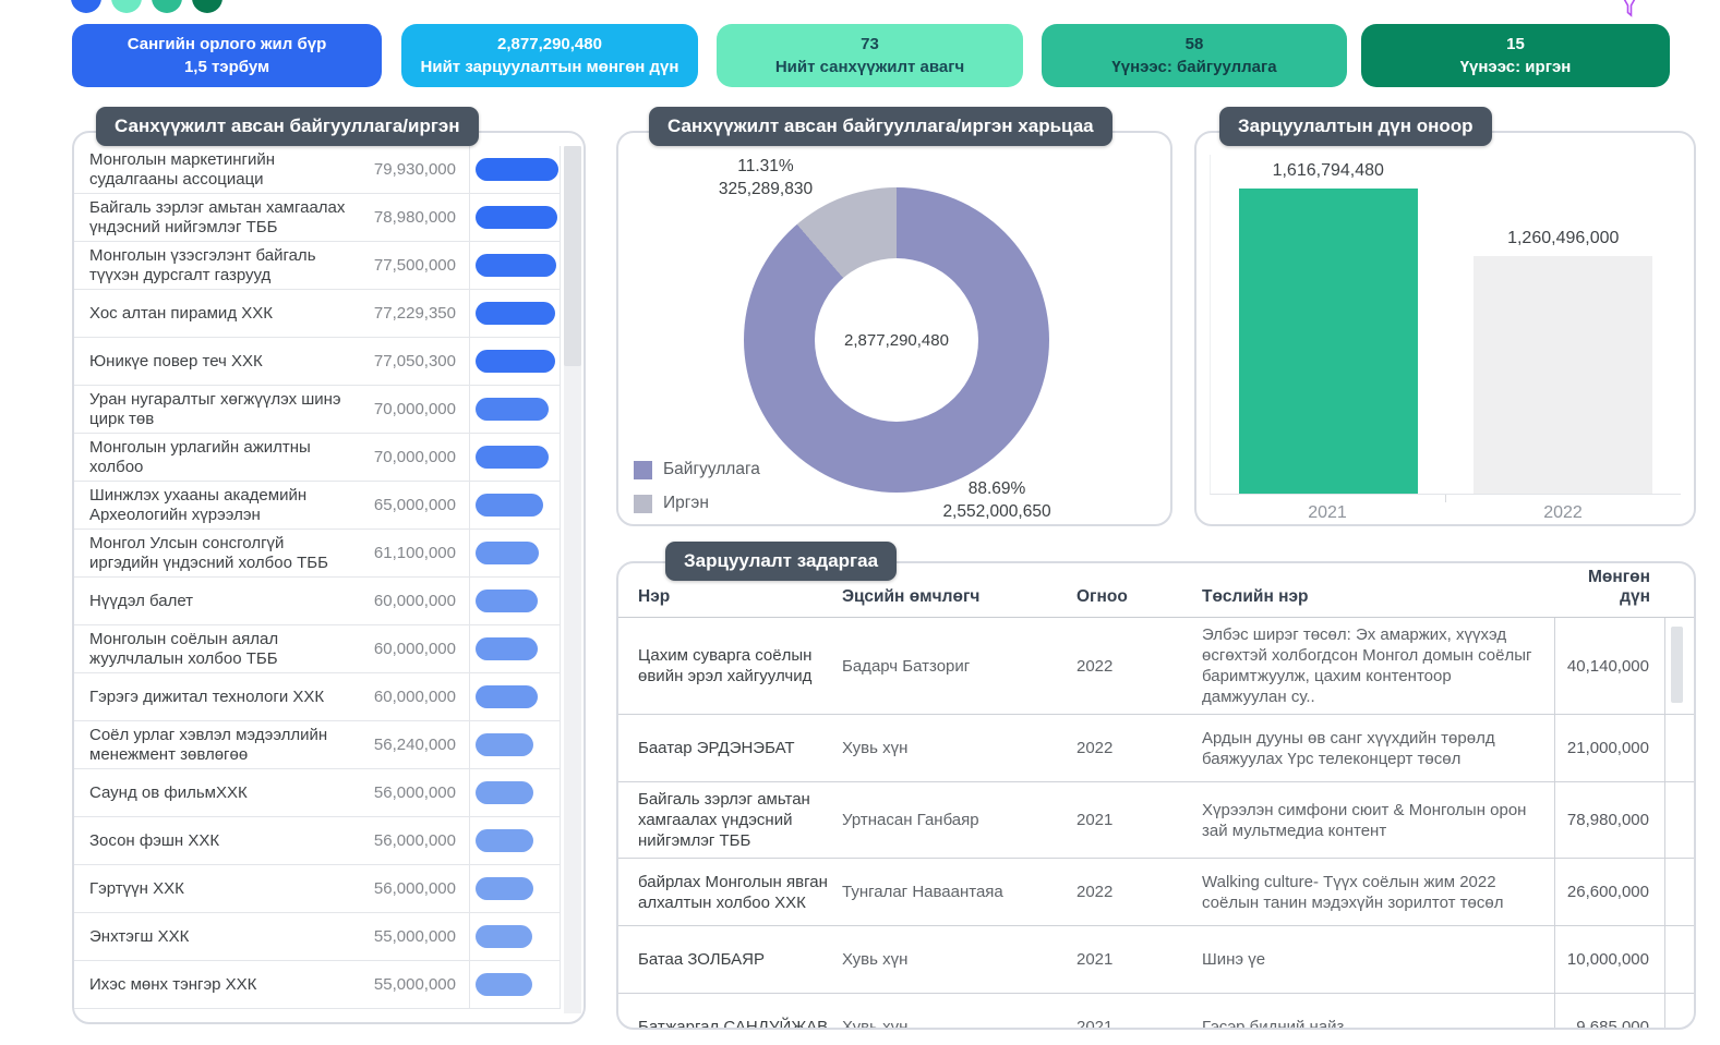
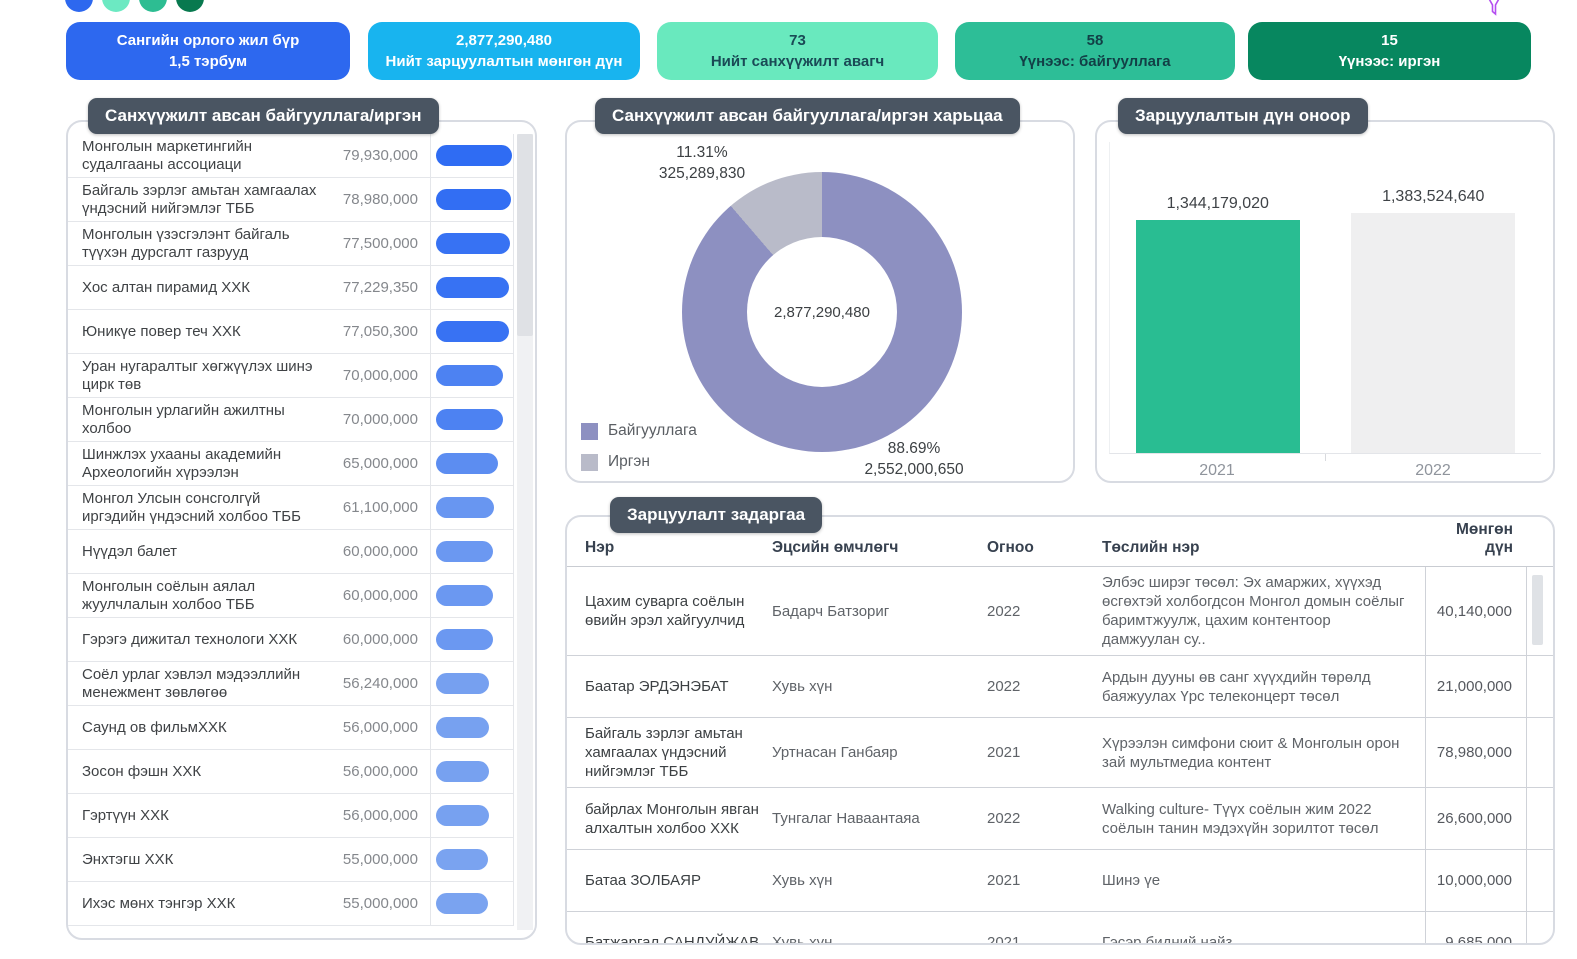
Зарцуулалтын дүн оноор/2021: 1,616,794,480 -> 1,344,179,020
Зарцуулалтын дүн оноор/2022: 1,260,496,000 -> 1,383,524,640
